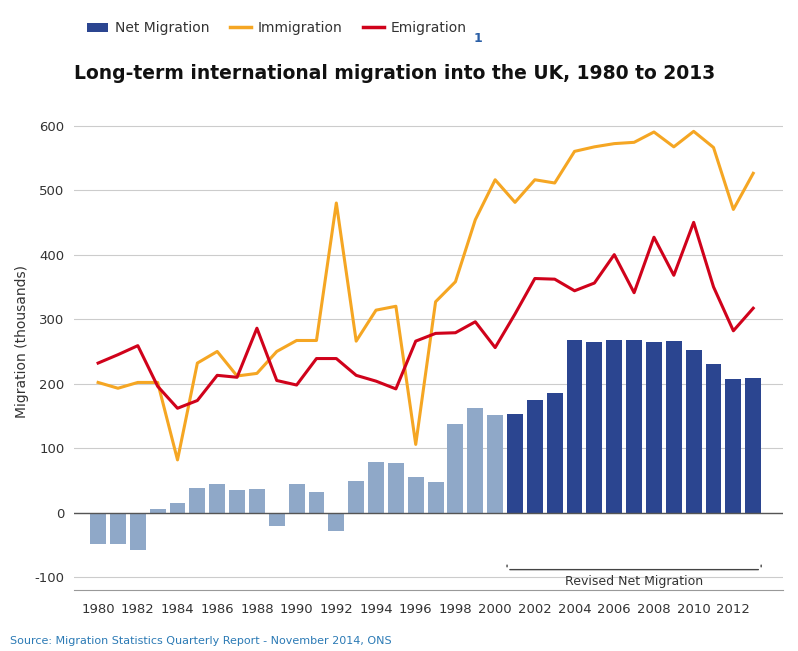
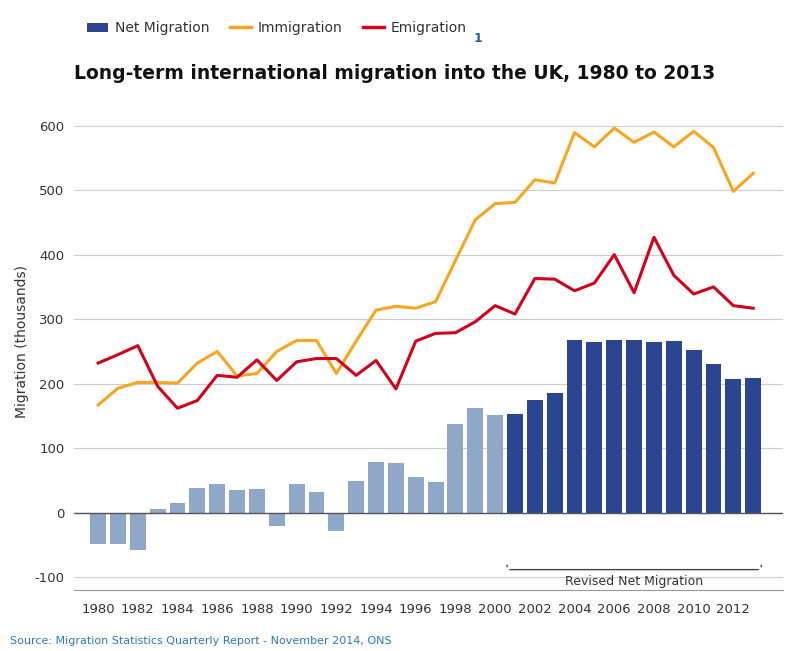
Immigration/1980: 202 -> 167
Immigration/1984: 82 -> 201
Emigration/1988: 286 -> 237
Emigration/1990: 198 -> 234
Immigration/1992: 480 -> 216
Emigration/1994: 204 -> 236
Immigration/1996: 106 -> 317
Immigration/1998: 358 -> 391
Immigration/2000: 516 -> 479
Emigration/2000: 256 -> 321
Immigration/2004: 560 -> 589
Immigration/2006: 572 -> 596
Emigration/2010: 450 -> 339
Immigration/2012: 470 -> 498
Emigration/2012: 282 -> 321
